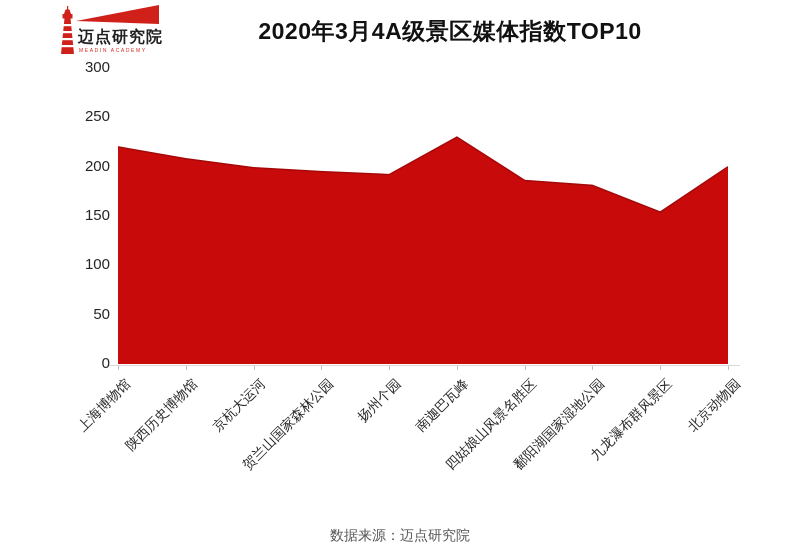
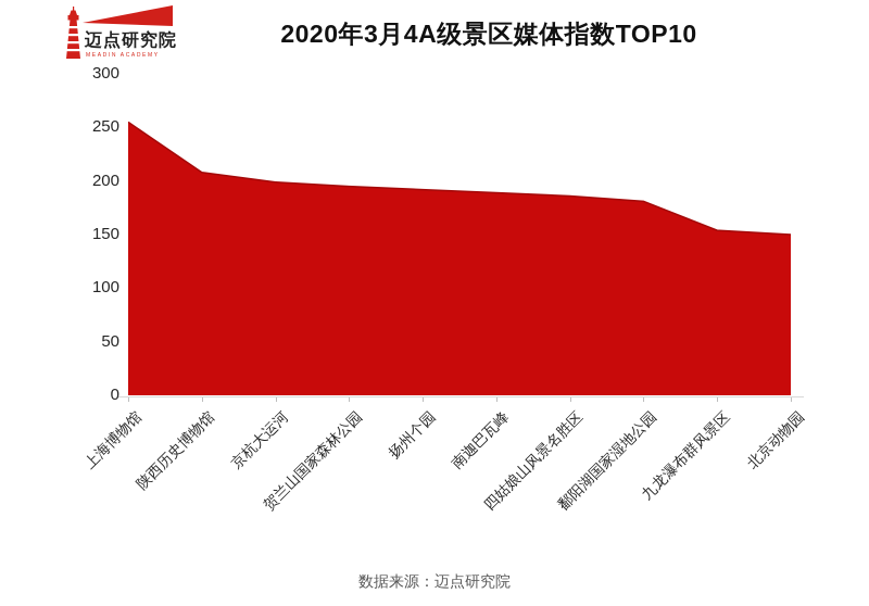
上海博物馆: 220 -> 260
南迦巴瓦峰: 230 -> 190
北京动物园: 200 -> 150
